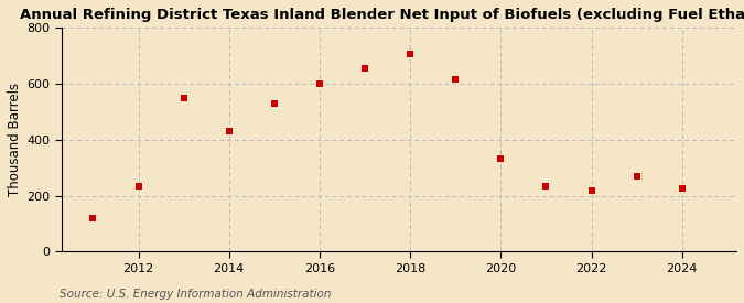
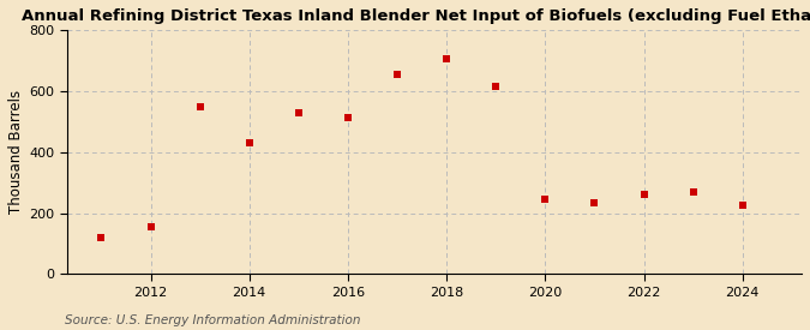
2012: 235 -> 155
2016: 600 -> 515
2020: 332 -> 245
2022: 220 -> 260
